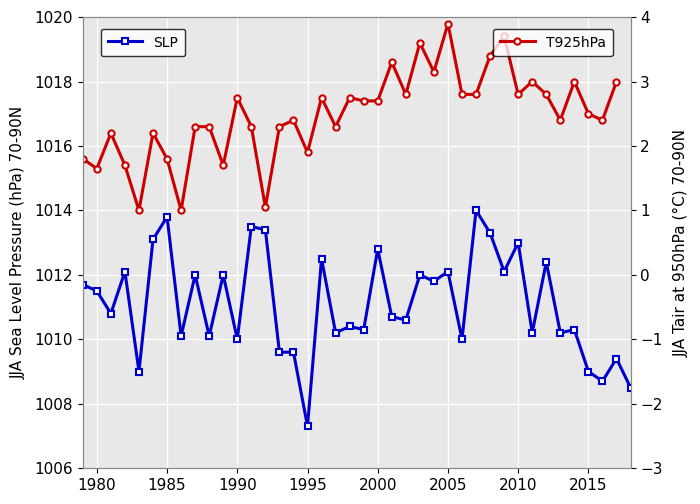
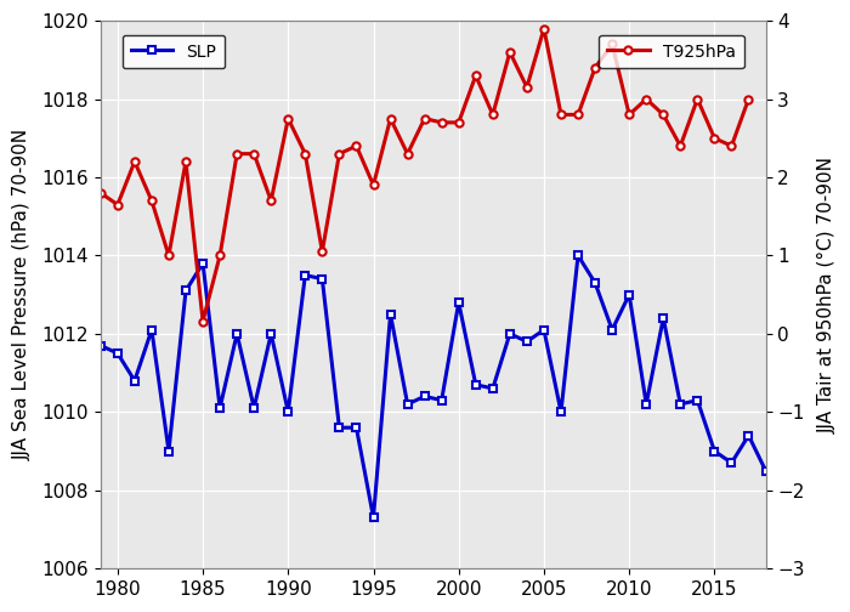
T925hPa/1985: 1.80 -> 0.16
